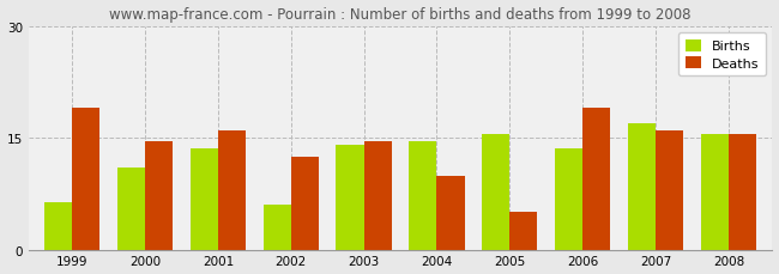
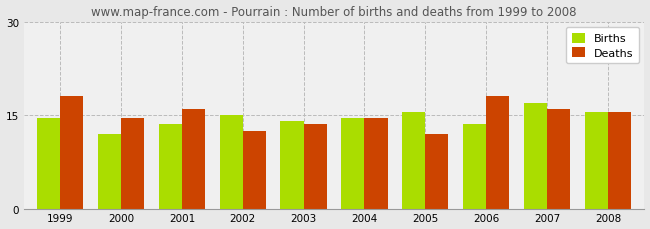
Births/1999: 6.4 -> 14.5
Deaths/1999: 19.0 -> 18.0
Births/2000: 11.0 -> 12.0
Births/2002: 6.0 -> 15.0
Deaths/2003: 14.6 -> 13.5
Deaths/2004: 9.8 -> 14.5
Deaths/2005: 5.0 -> 12.0
Deaths/2006: 19.0 -> 18.0
